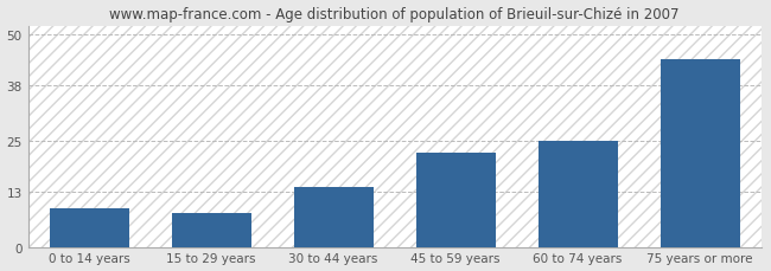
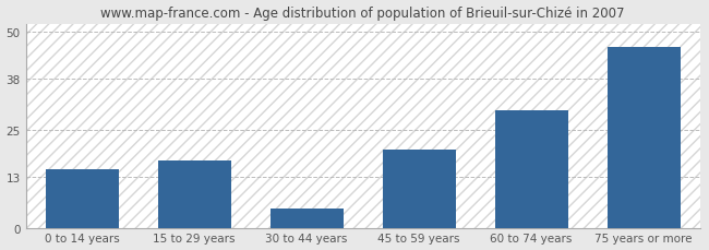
0 to 14 years: 9 -> 15
15 to 29 years: 8 -> 17
30 to 44 years: 14 -> 5
45 to 59 years: 22 -> 20
60 to 74 years: 25 -> 30
75 years or more: 44 -> 46
